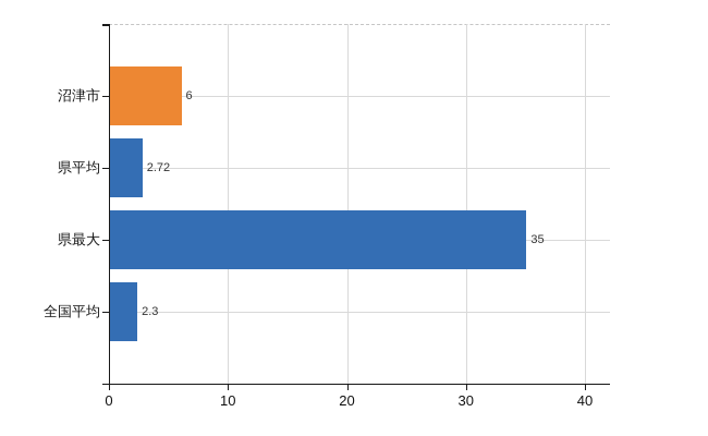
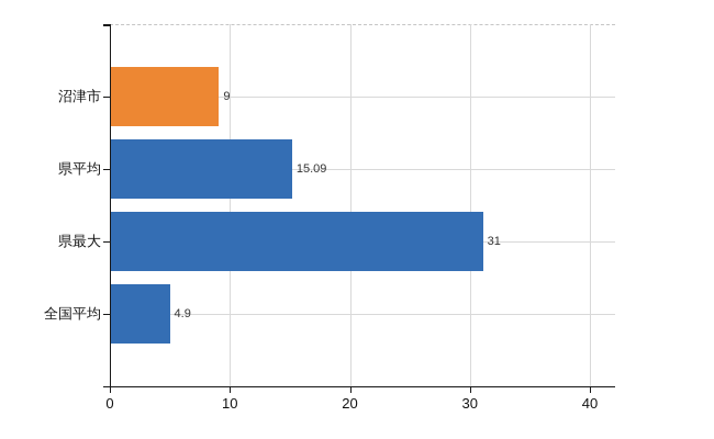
沼津市: 6 -> 9
県平均: 2.72 -> 15.09
県最大: 35 -> 31
全国平均: 2.3 -> 4.9
